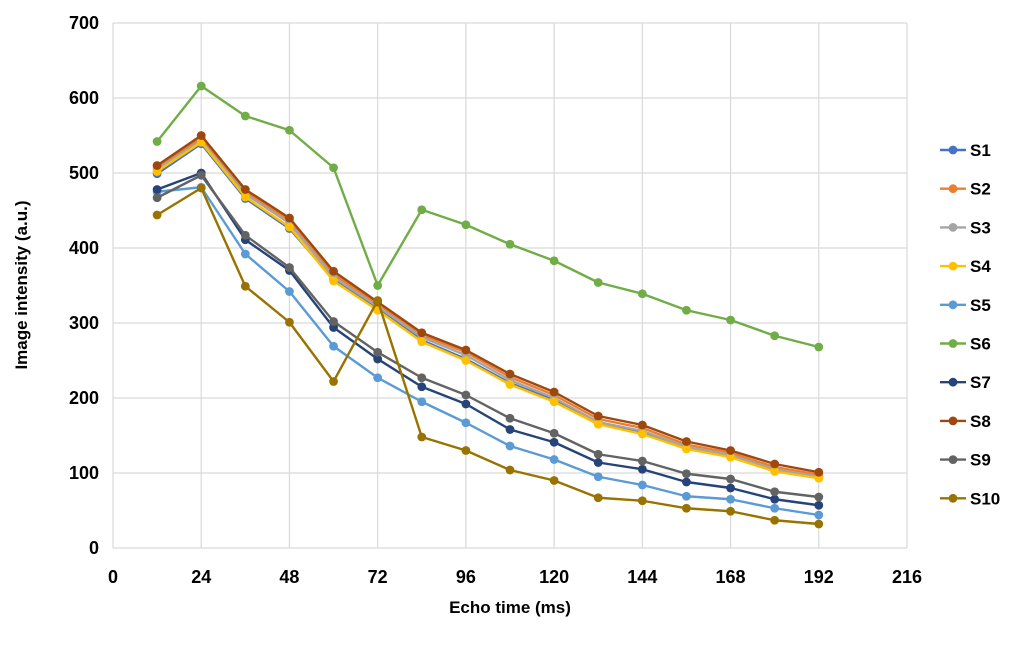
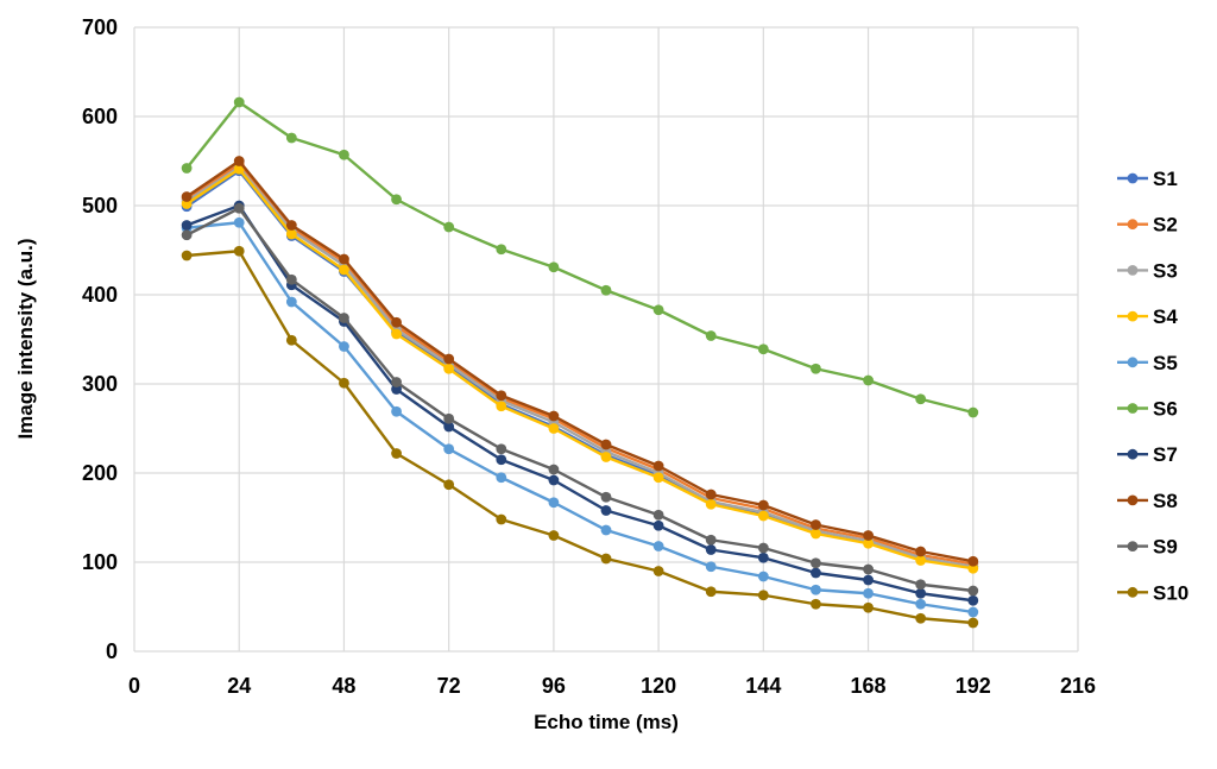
S10/24: 480 -> 450
S6/72: 350 -> 480
S10/72: 330 -> 190
